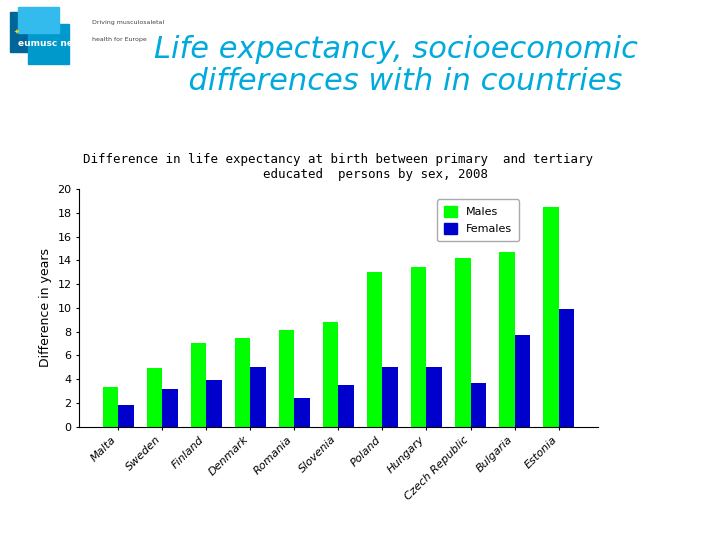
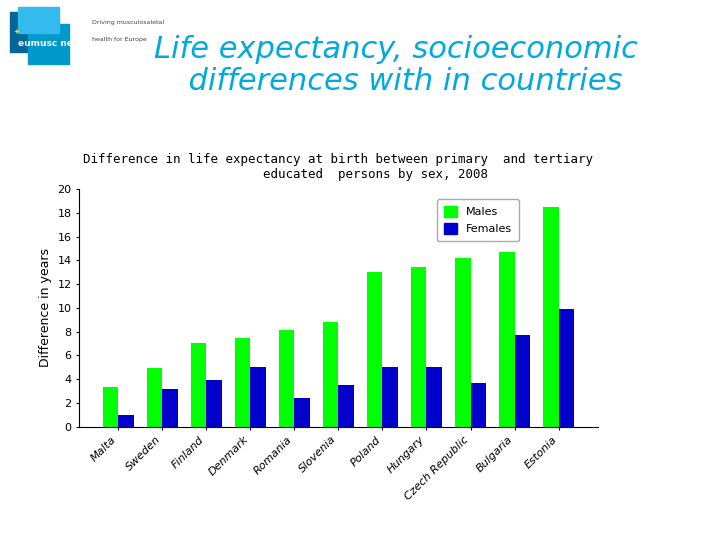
Females/Malta: 1.8 -> 1.0
